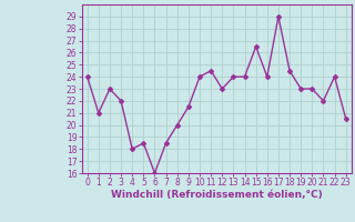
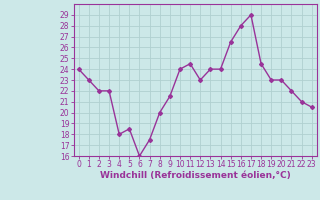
1: 21.0 -> 23.0
2: 23.0 -> 22.0
7: 18.5 -> 17.5
16: 24.0 -> 28.0
22: 24.0 -> 21.0
